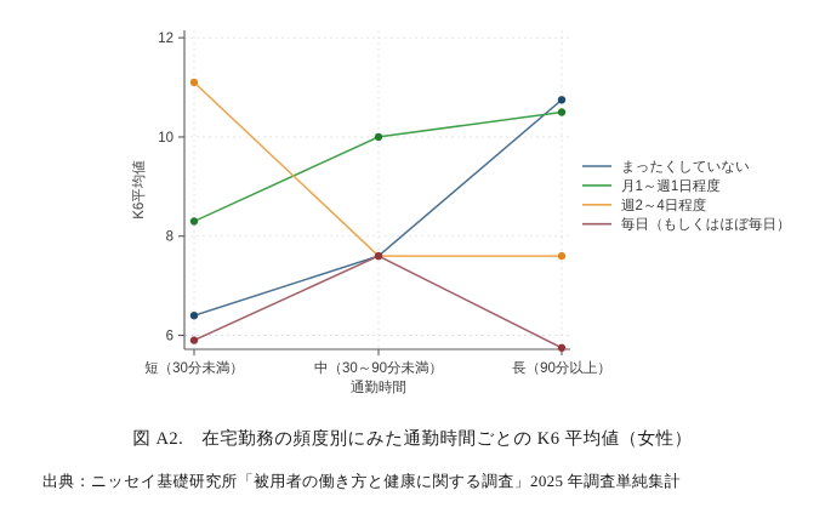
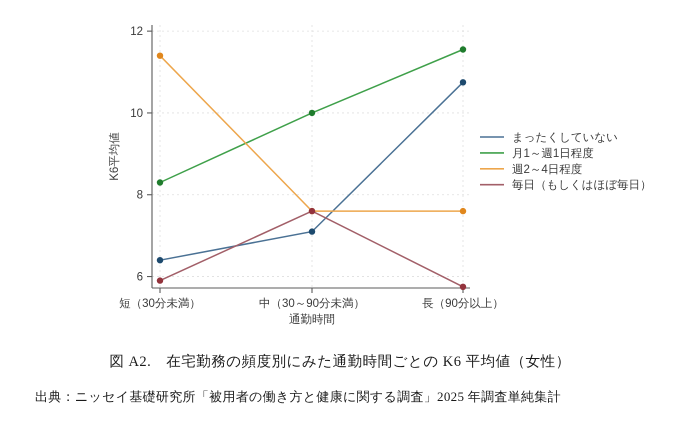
週2～4日程度/短（30分未満）: 11.1 -> 11.4
まったくしていない/中（30～90分未満）: 7.6 -> 7.1
月1～週1日程度/長（90分以上）: 10.5 -> 11.6
